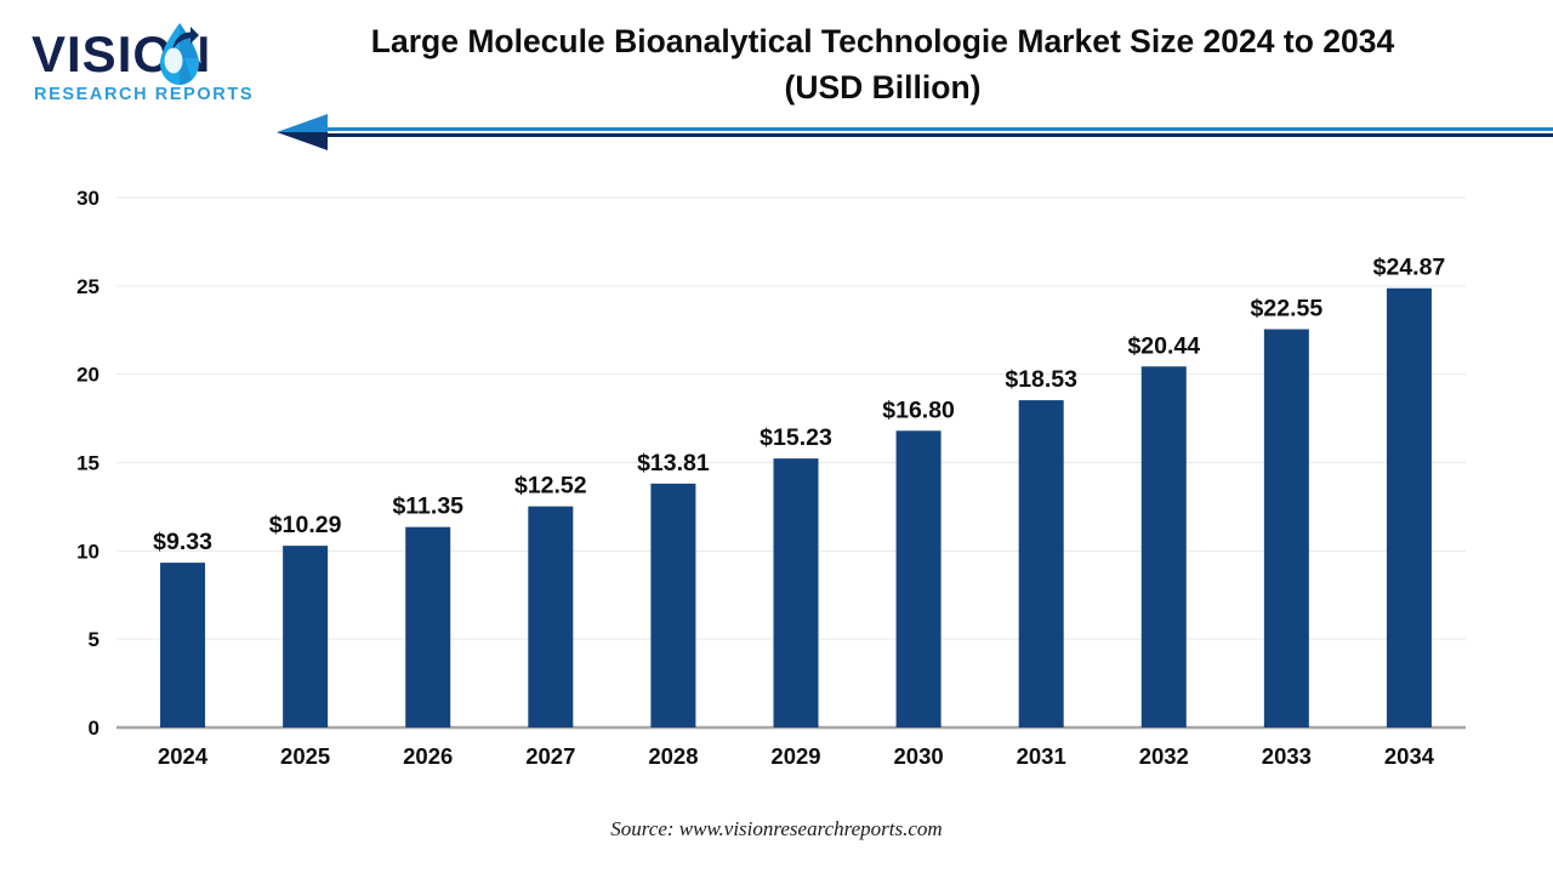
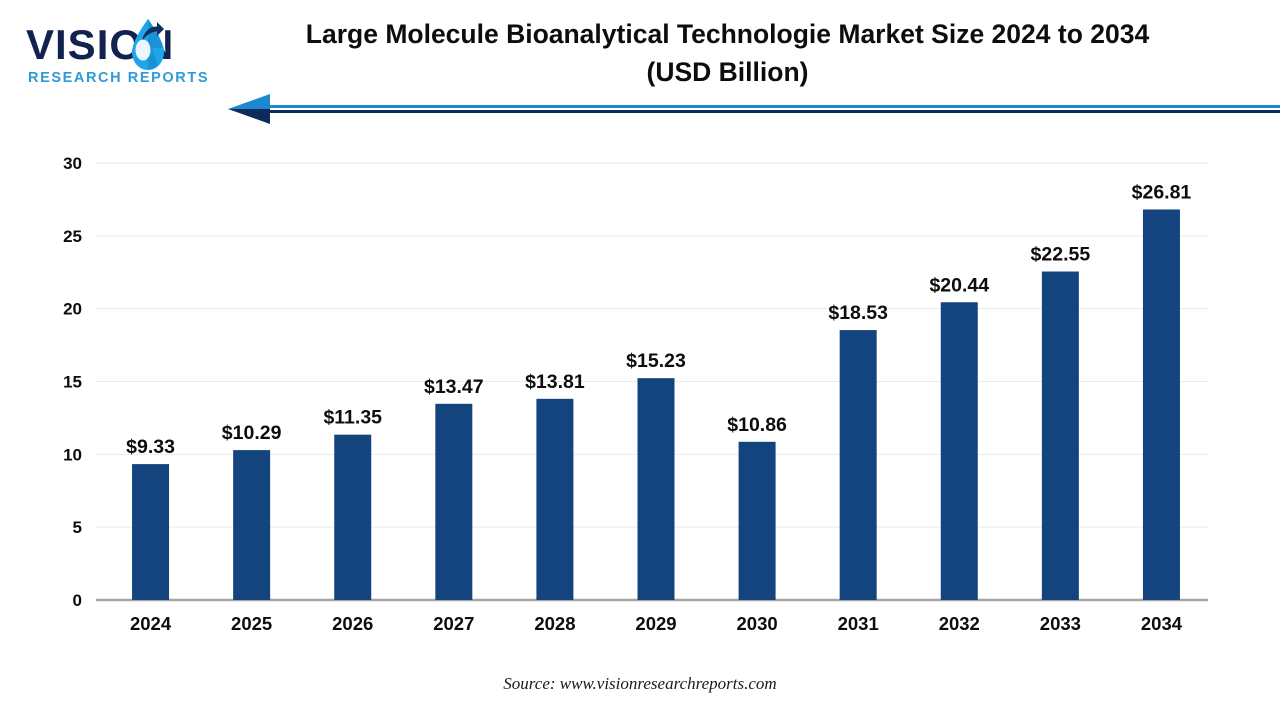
2027: $12.52 -> $13.47
2030: $16.80 -> $10.86
2034: $24.87 -> $26.81
